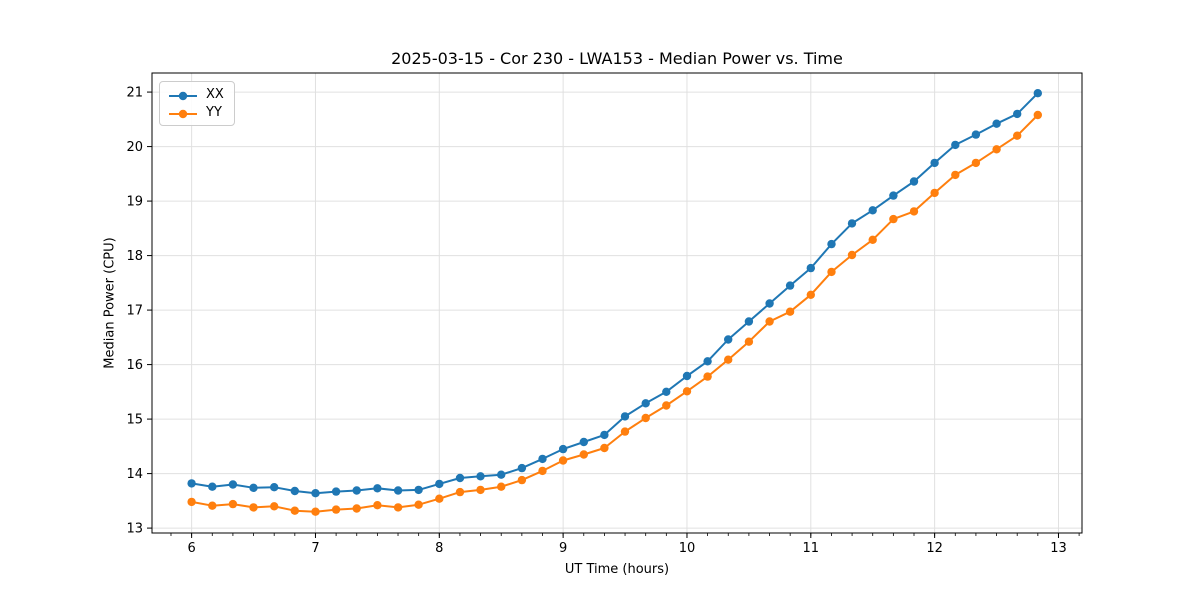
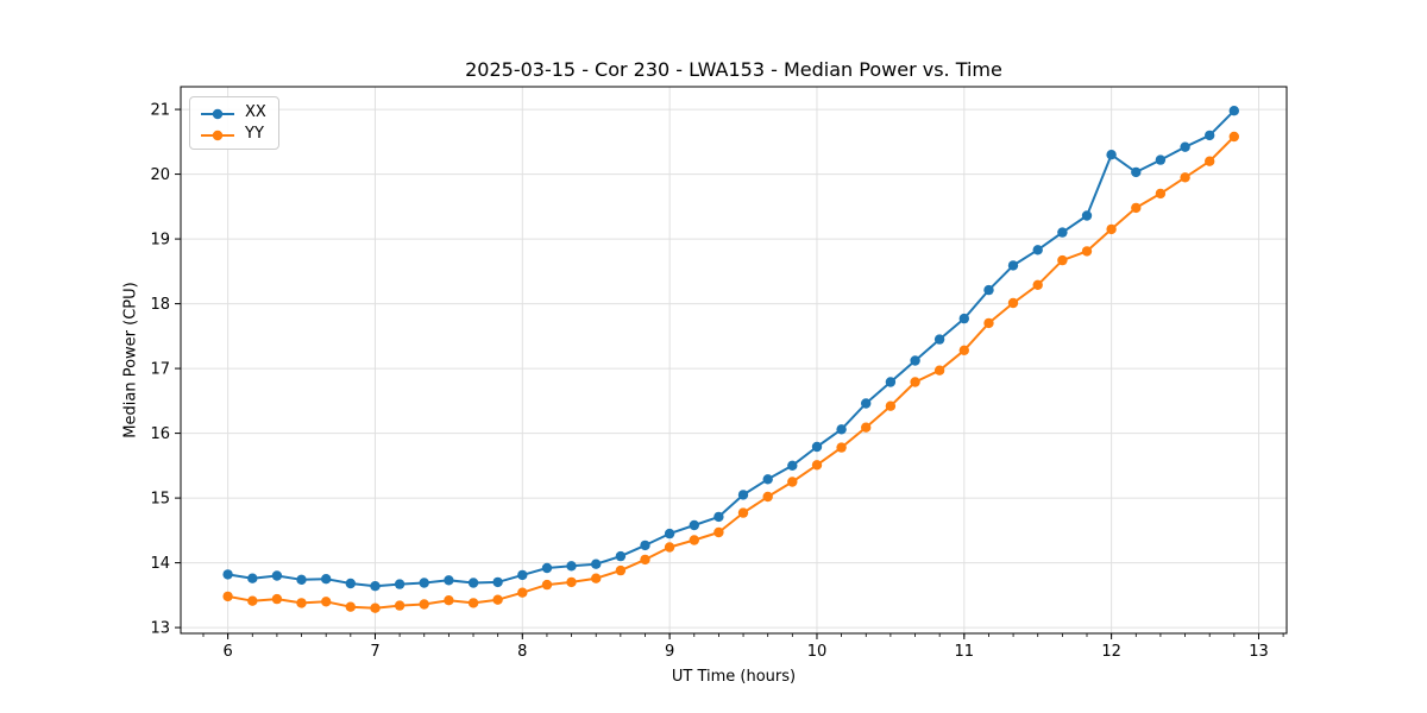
XX/12: 19.7 -> 20.3
